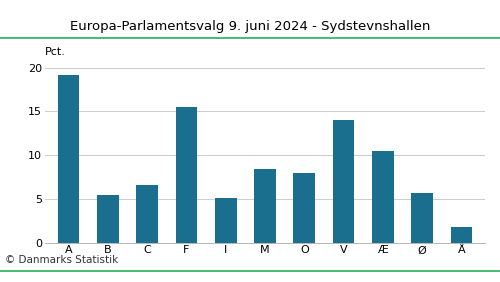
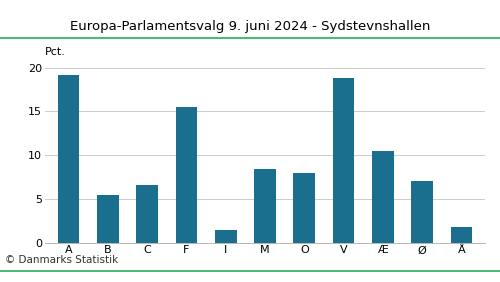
I: 5.1 -> 1.4
V: 14.0 -> 18.8
Ø: 5.7 -> 7.0
